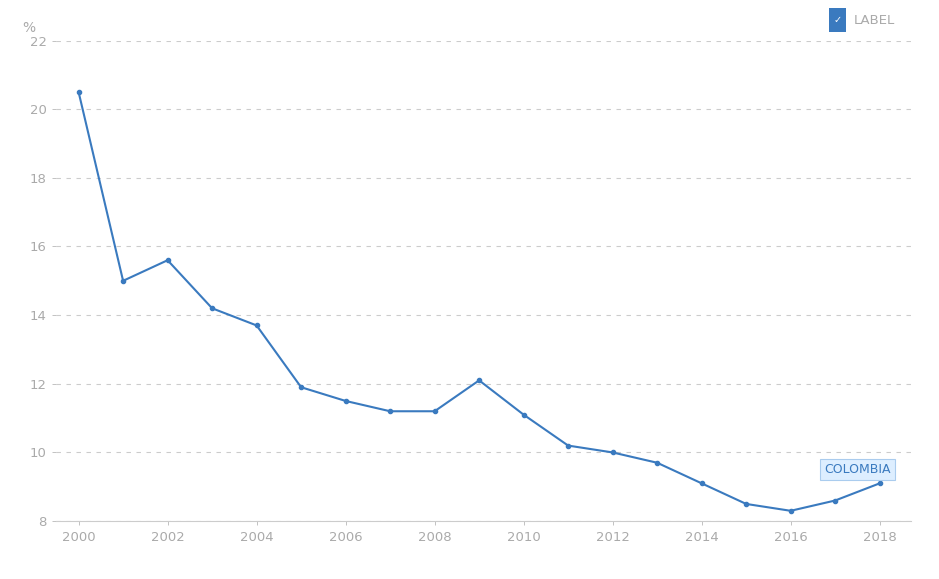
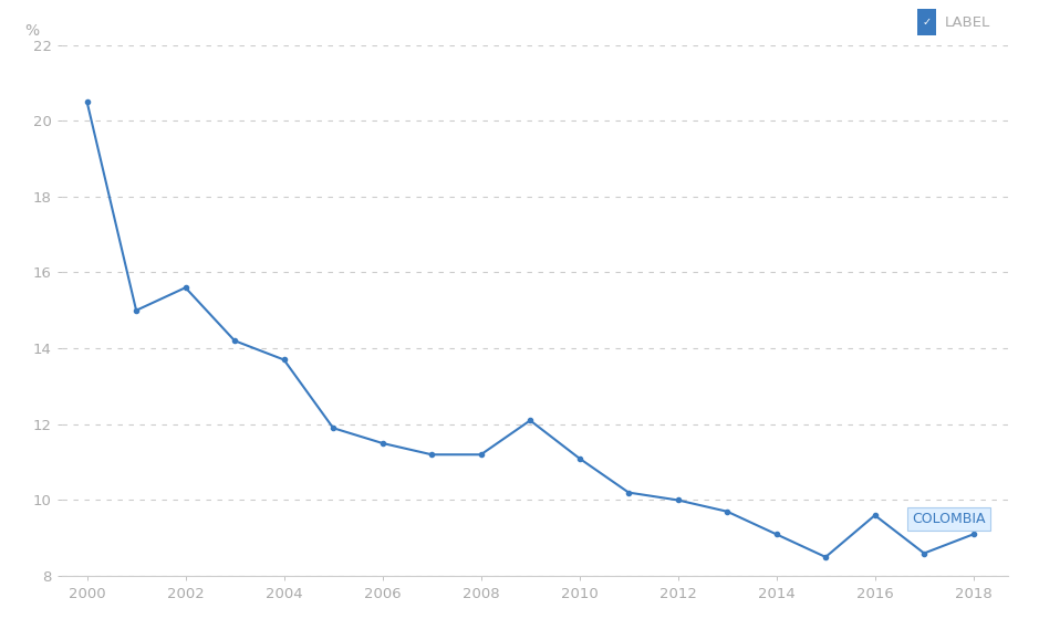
2016: 8.3 -> 9.6
